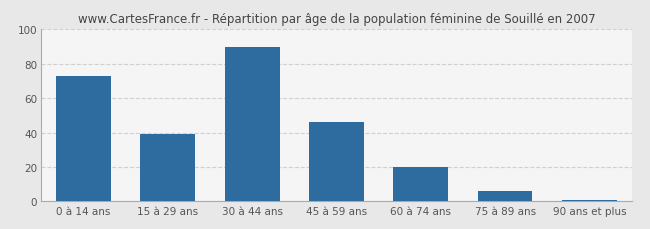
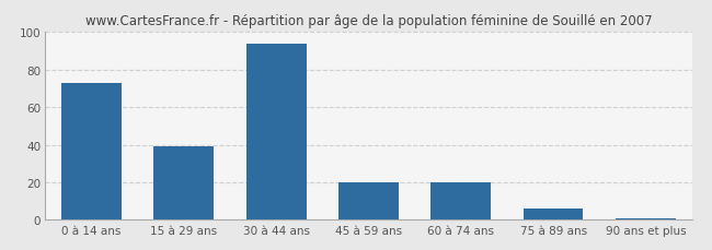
30 à 44 ans: 90 -> 94
45 à 59 ans: 46 -> 20
